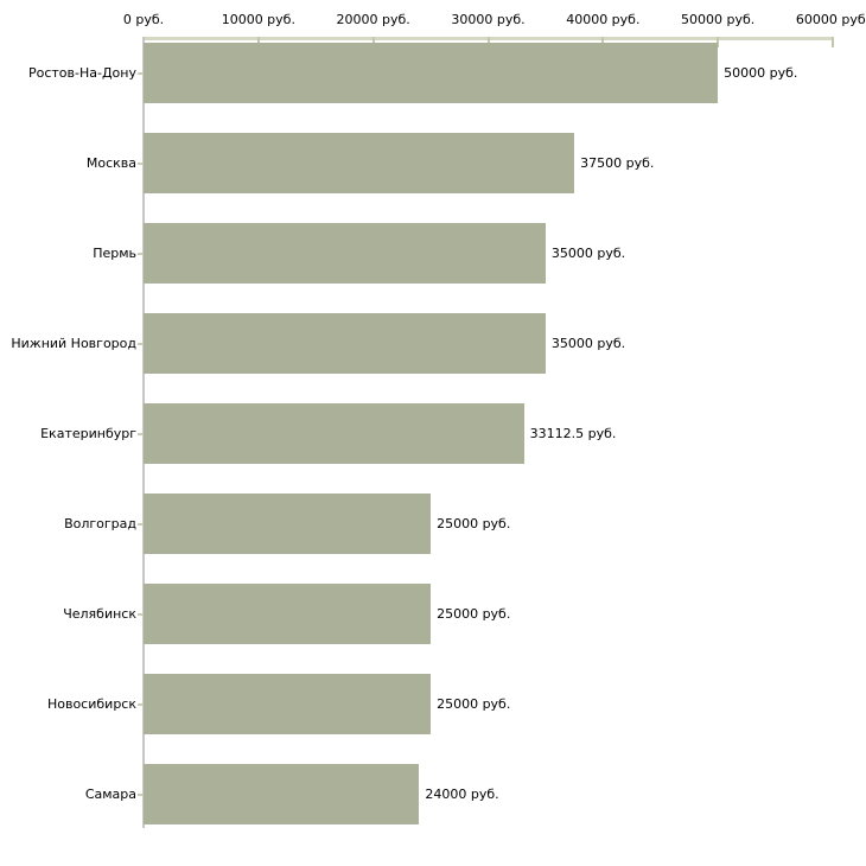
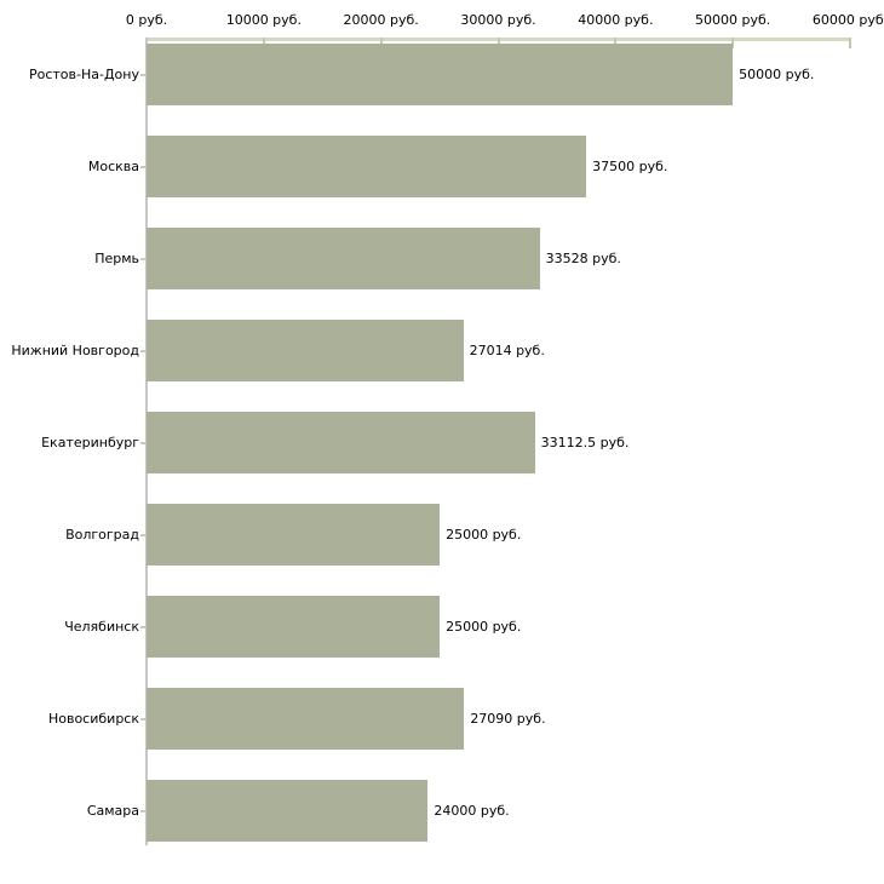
Пермь: 35000 -> 33528
Нижний Новгород: 35000 -> 27014
Новосибирск: 25000 -> 27090
